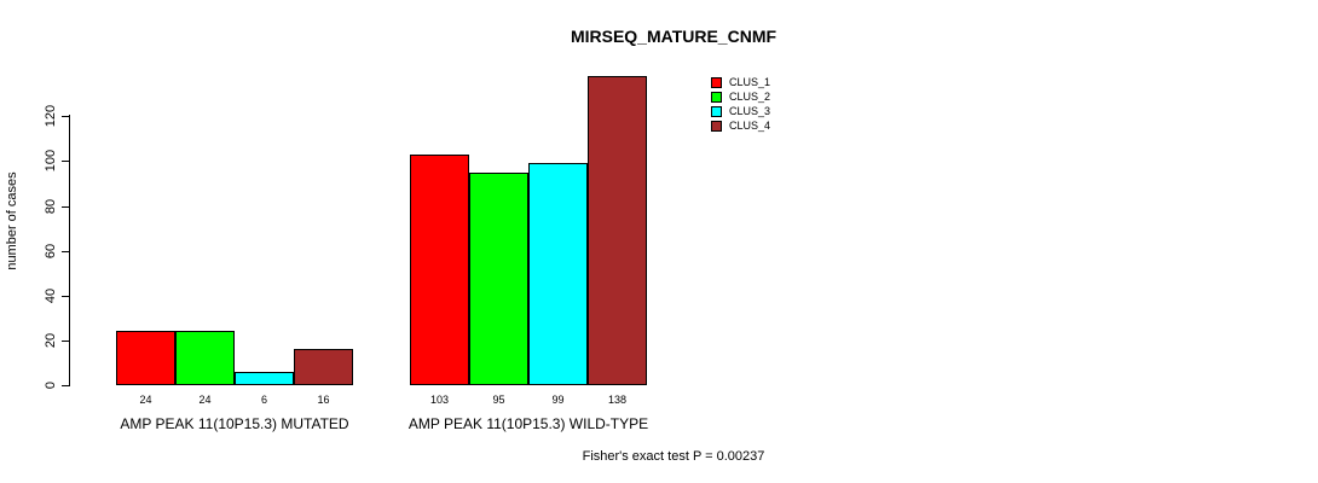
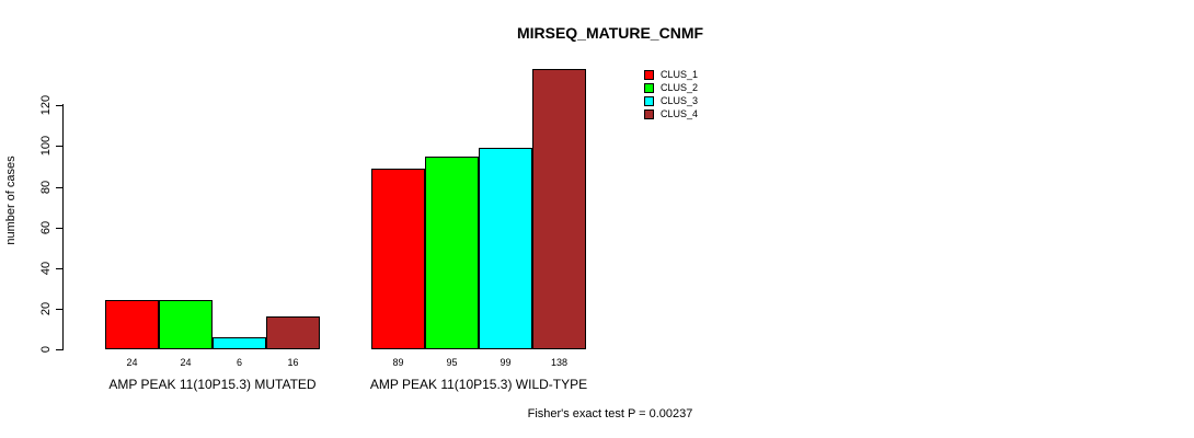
CLUS_1/AMP PEAK 11(10P15.3) WILD-TYPE: 103 -> 89
